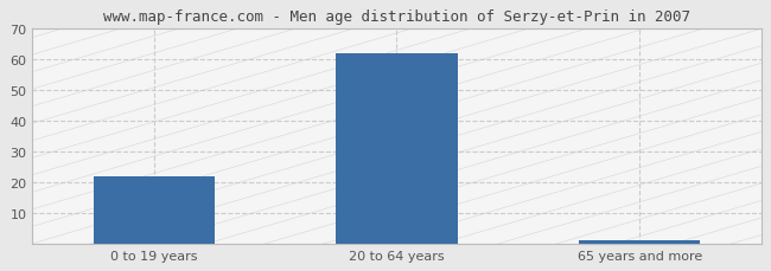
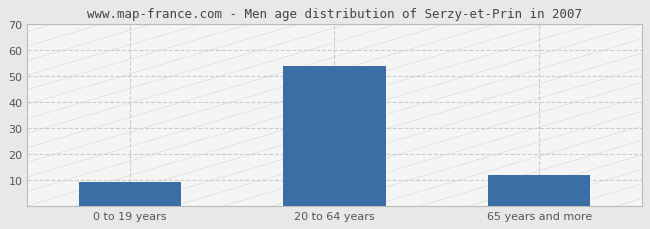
0 to 19 years: 22 -> 9
20 to 64 years: 62 -> 54
65 years and more: 1 -> 12
